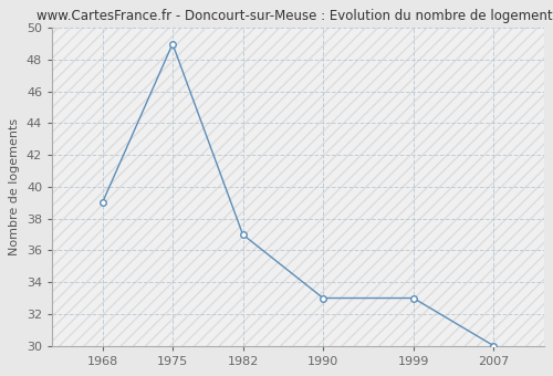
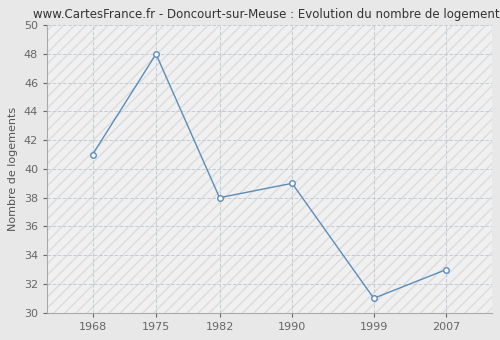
1968: 39 -> 41
1975: 49 -> 48
1982: 37 -> 38
1990: 33 -> 39
1999: 33 -> 31
2007: 30 -> 33
